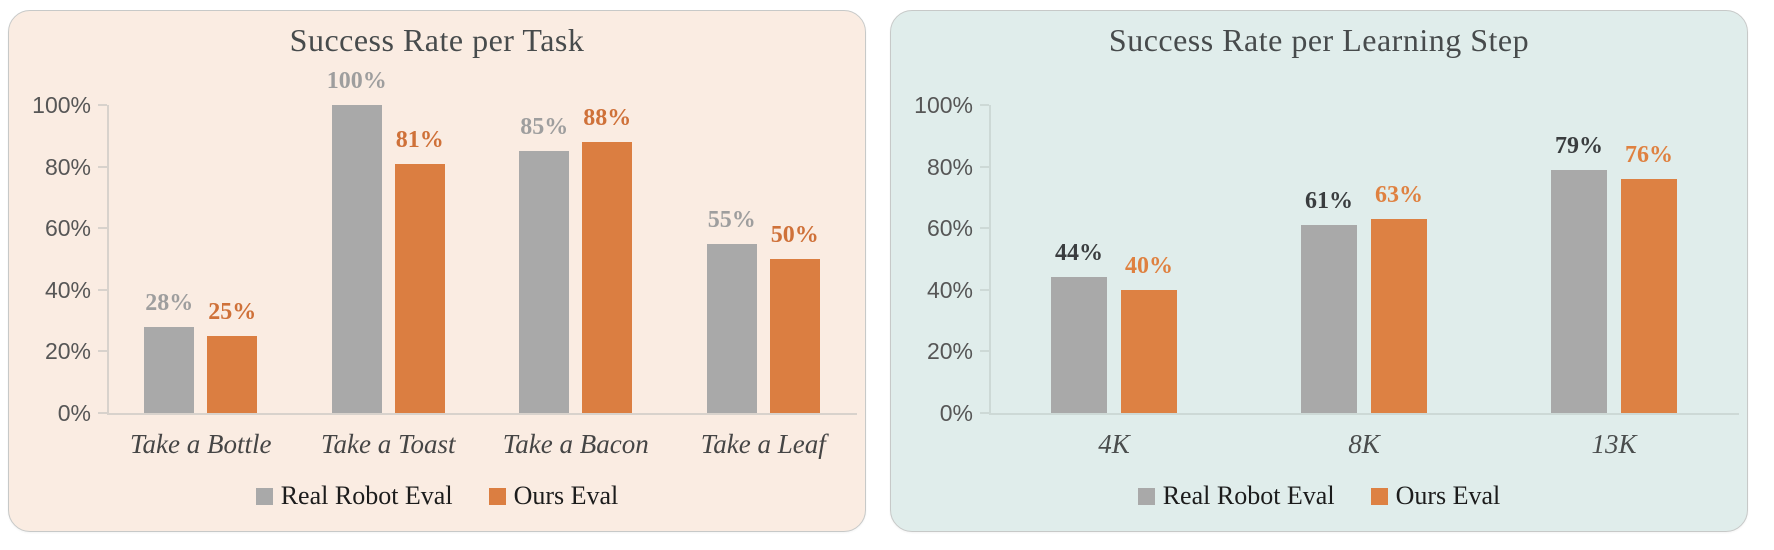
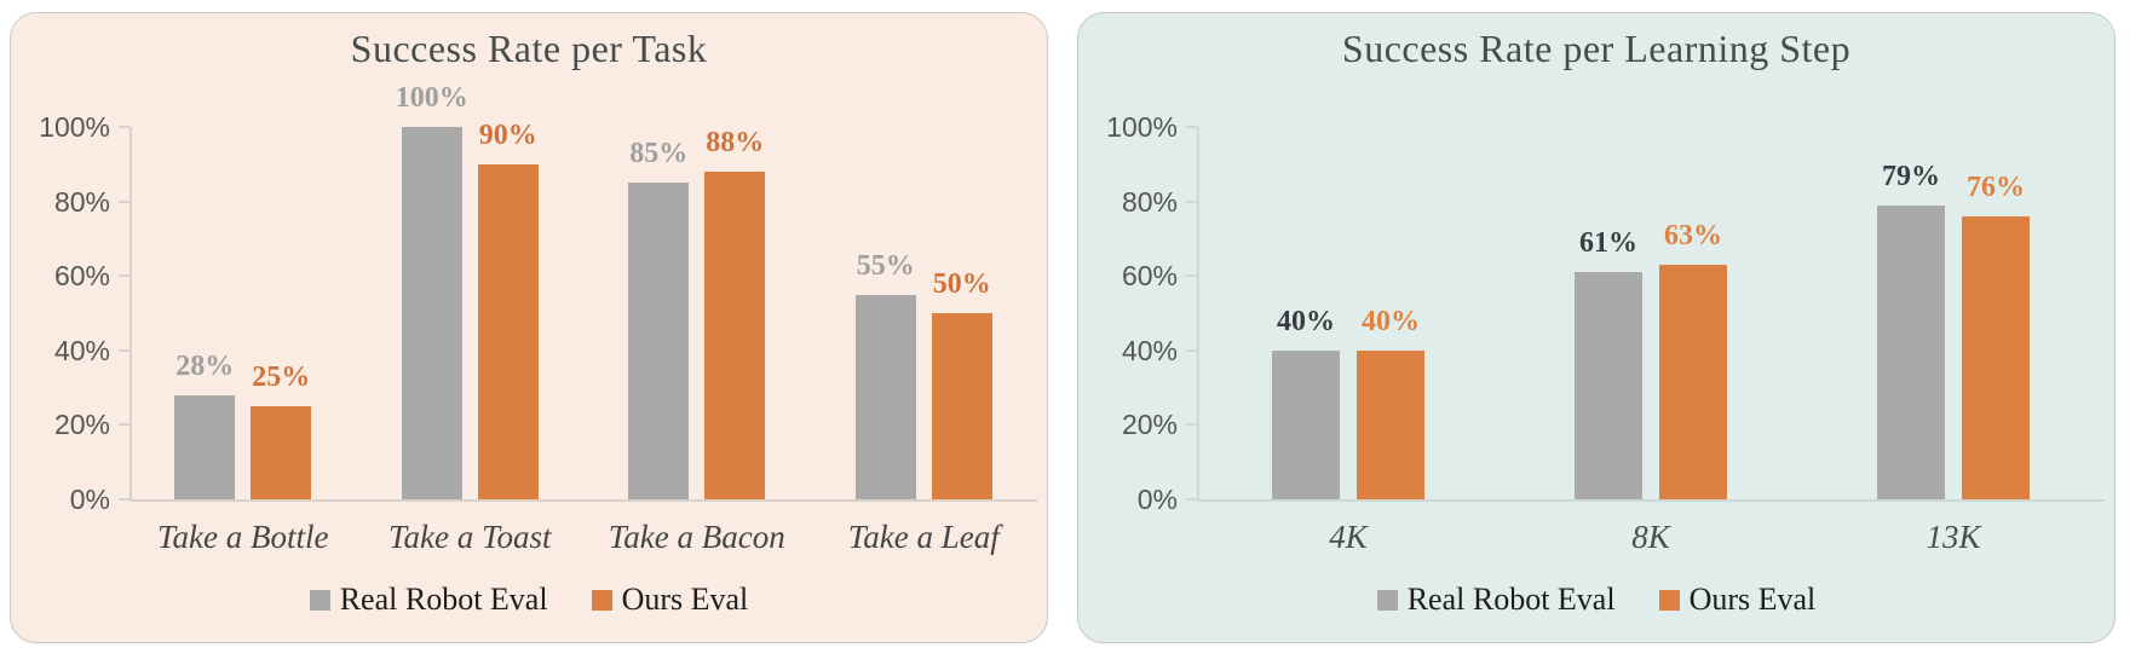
Success Rate per Task/Ours Eval/Take a Toast: 81% -> 90%
Success Rate per Learning Step/Real Robot Eval/4K: 44% -> 40%
